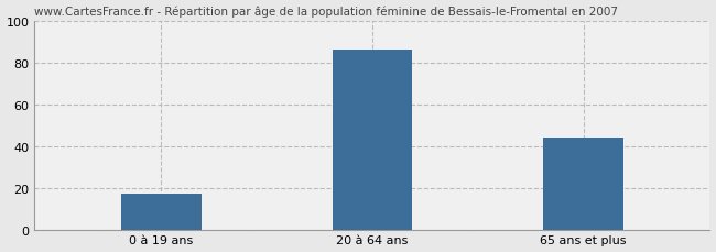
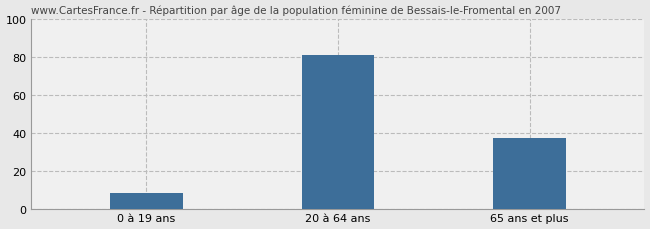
0 à 19 ans: 17 -> 8
20 à 64 ans: 86 -> 81
65 ans et plus: 44 -> 37
